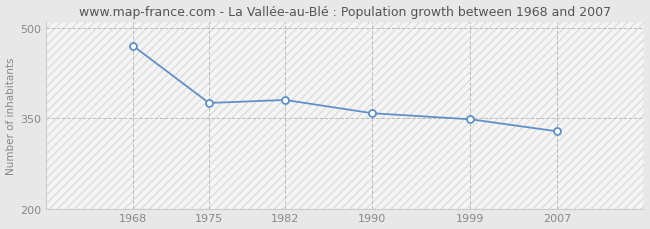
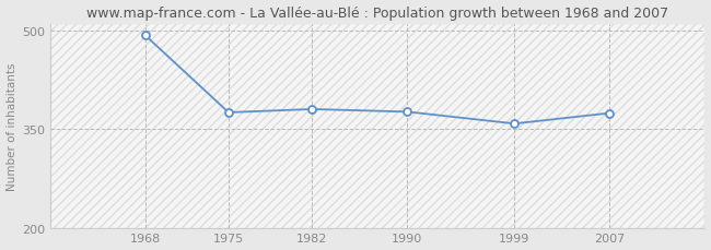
1968: 470 -> 492
1990: 358 -> 376
1999: 348 -> 358
2007: 328 -> 374
